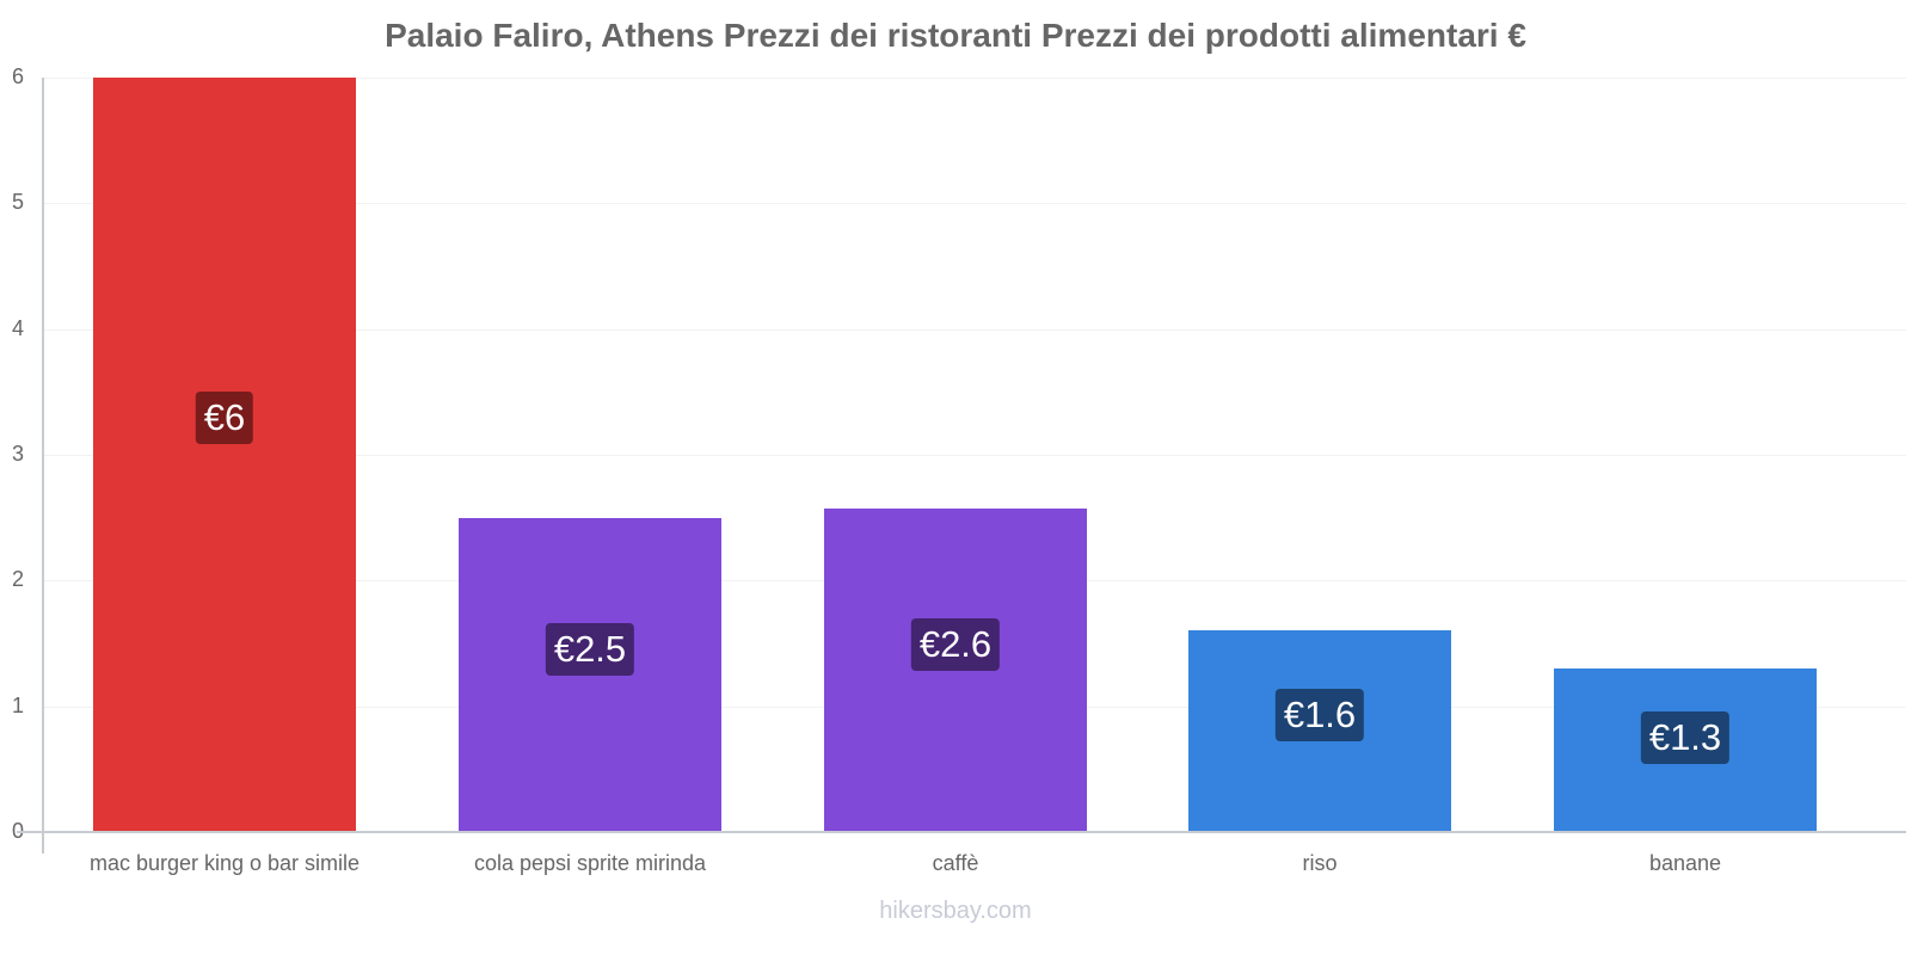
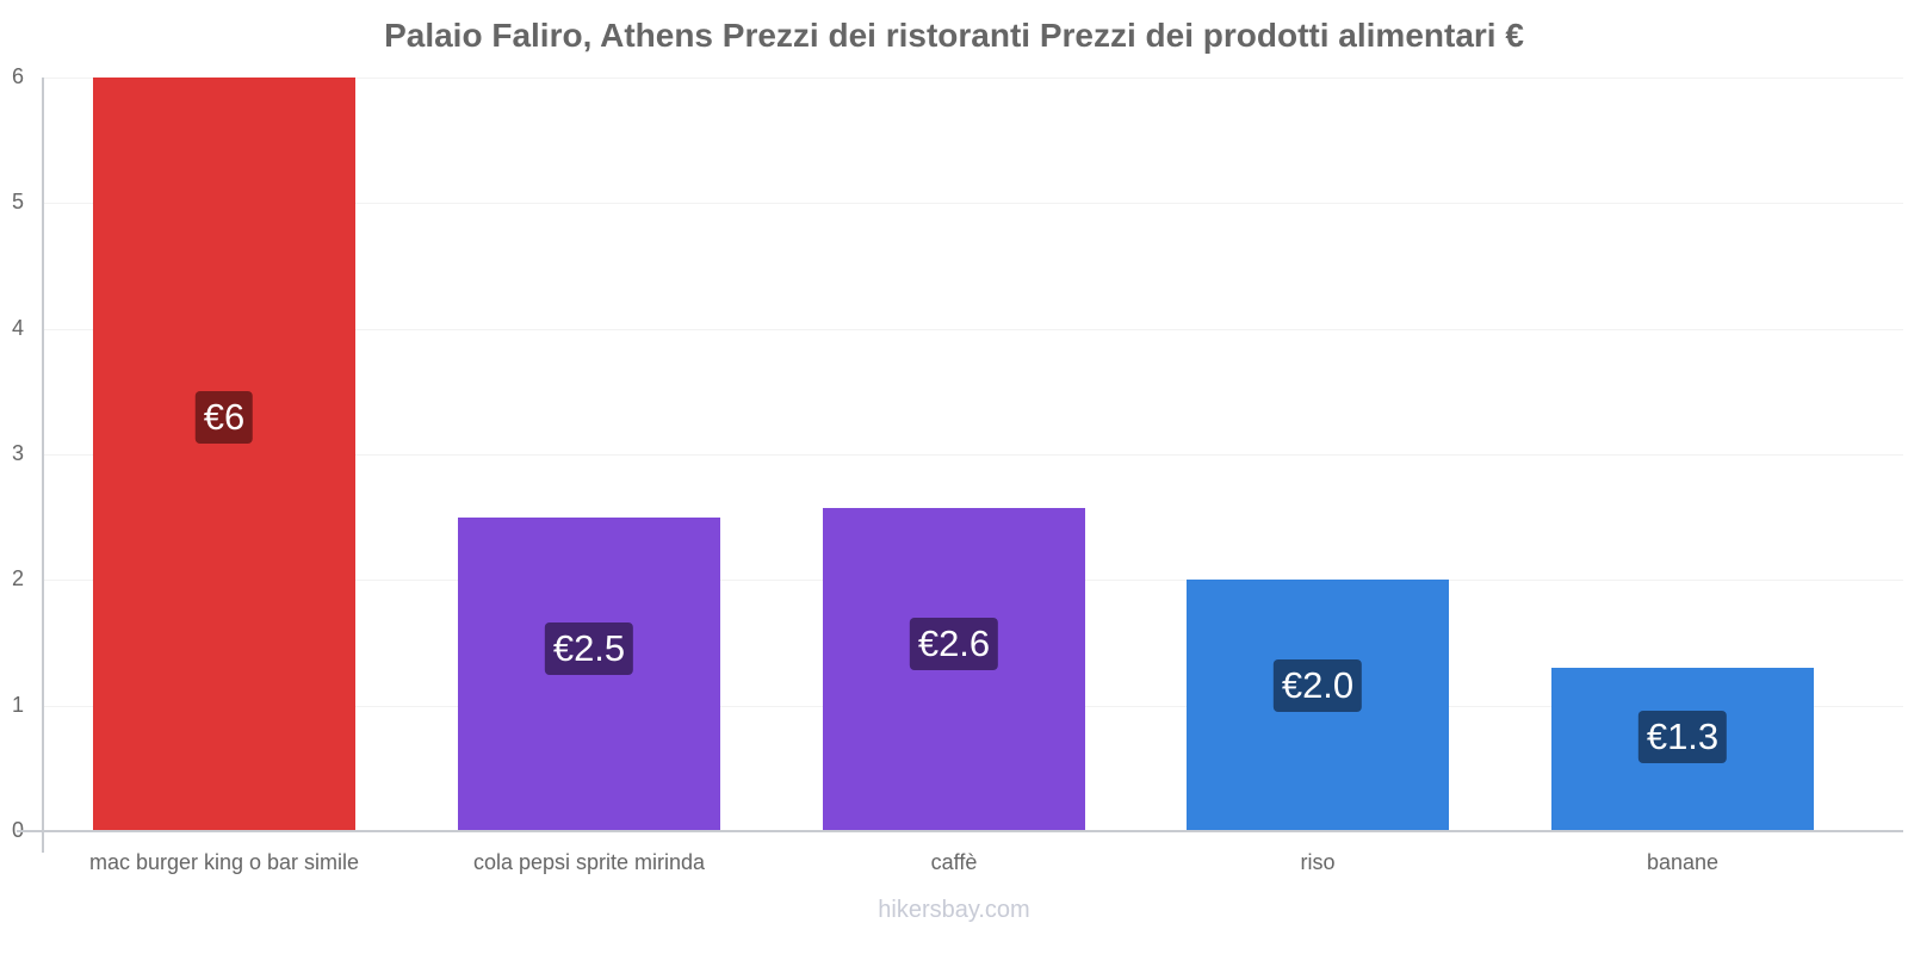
riso: €1.6 -> €2.0
